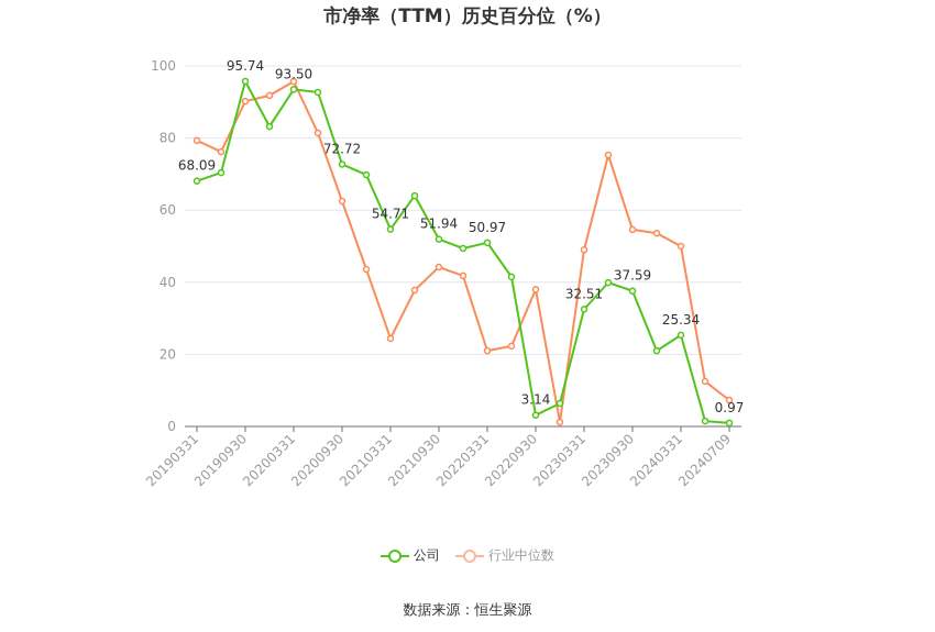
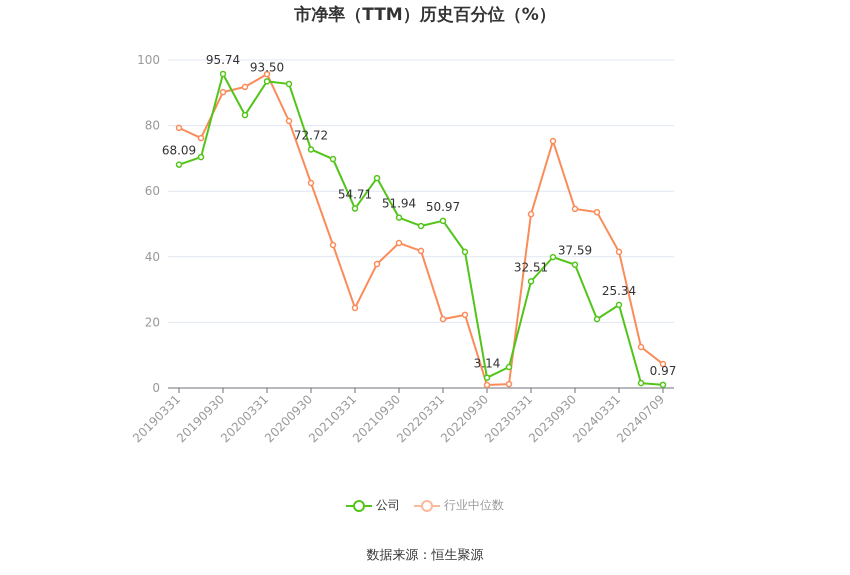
行业中位数/20220930: 38 -> 1
行业中位数/20230331: 49 -> 53
行业中位数/20240331: 50 -> 42
